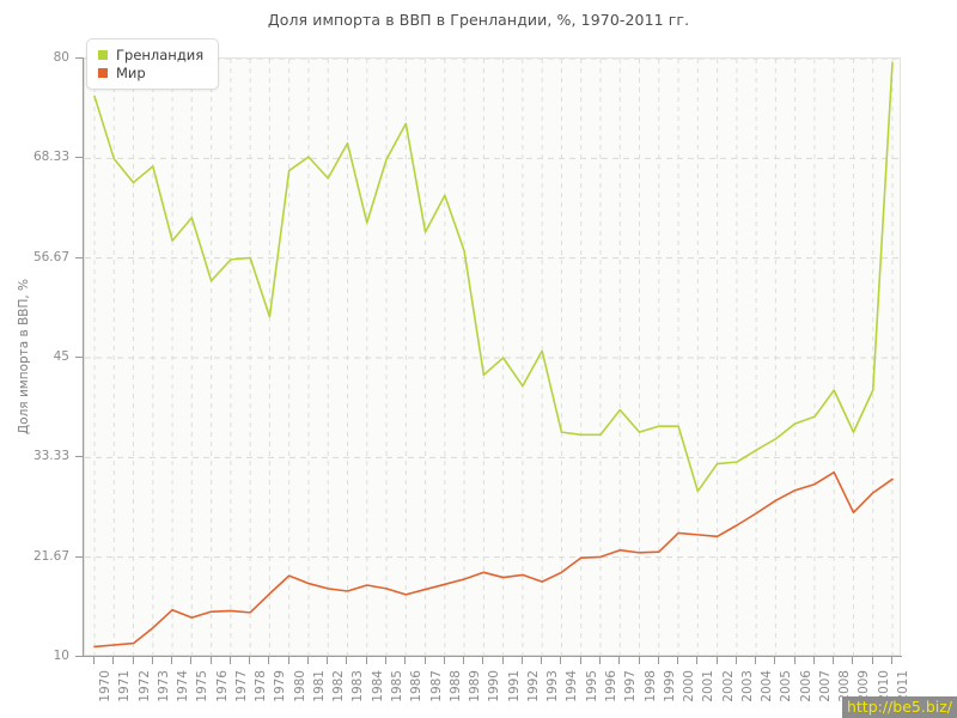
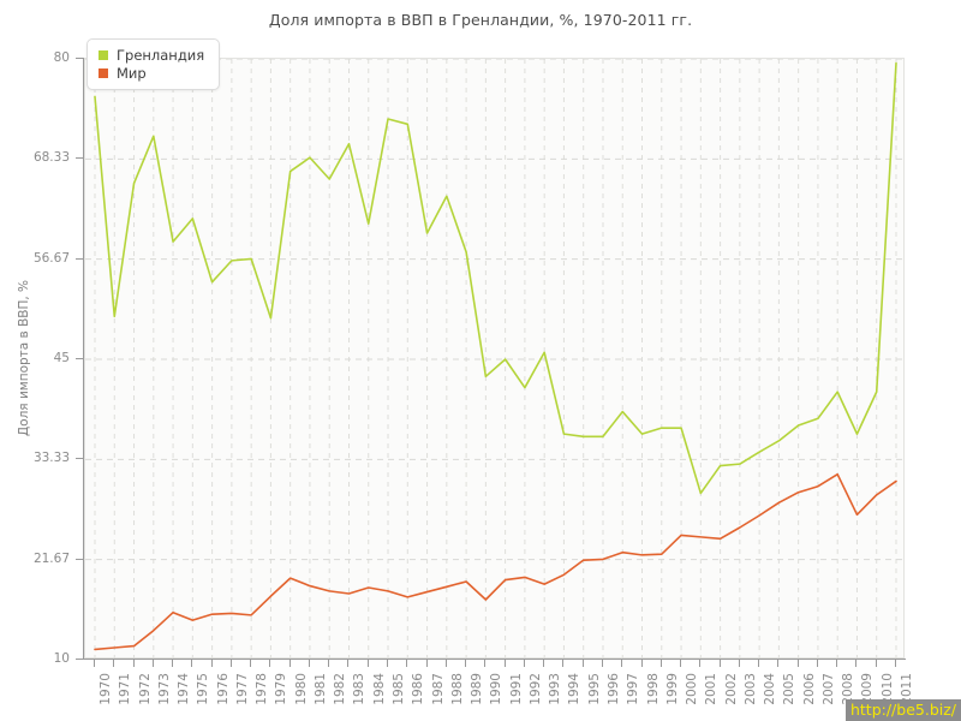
Гренландия/1971: 68 -> 50
Гренландия/1973: 67 -> 71
Гренландия/1985: 68 -> 73
Мир/1990: 20 -> 17
